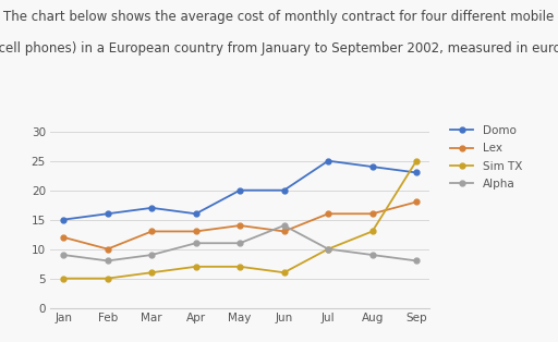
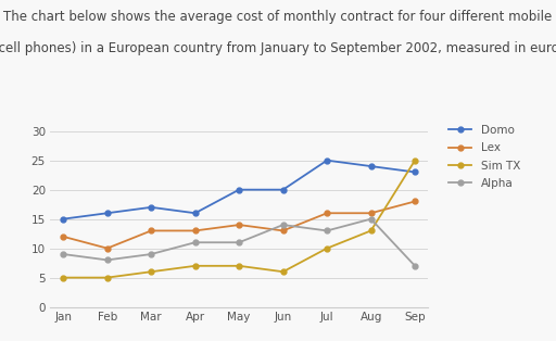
Alpha/Jul: 10 -> 13
Alpha/Aug: 9 -> 15
Alpha/Sep: 8 -> 7
